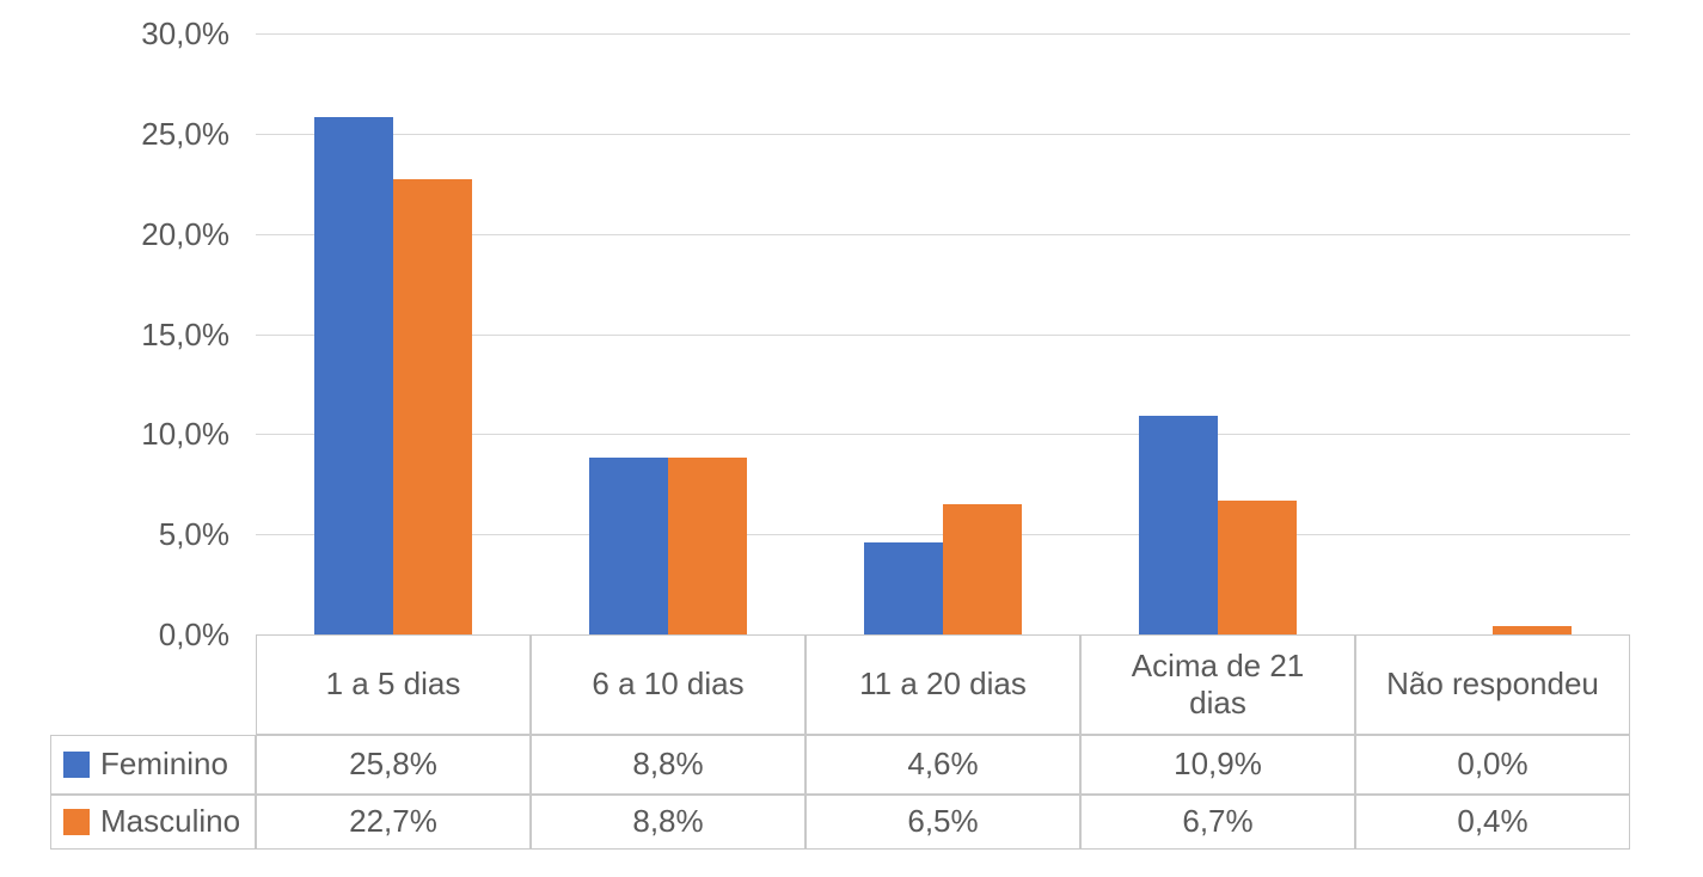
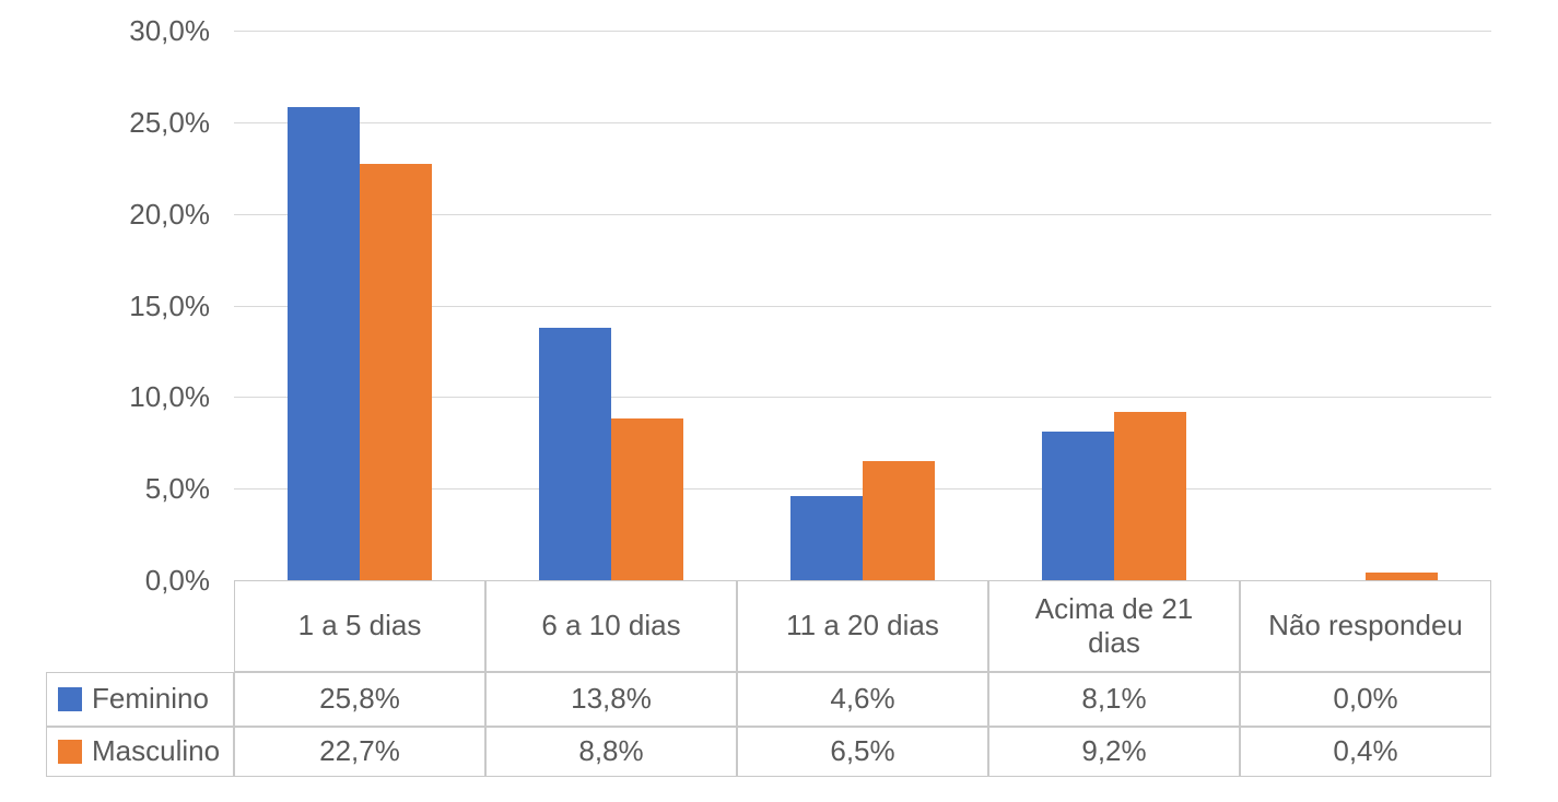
Feminino/6 a 10 dias: 8,8% -> 13,8%
Feminino/Acima de 21 dias: 10,9% -> 8,1%
Masculino/Acima de 21 dias: 6,7% -> 9,2%
